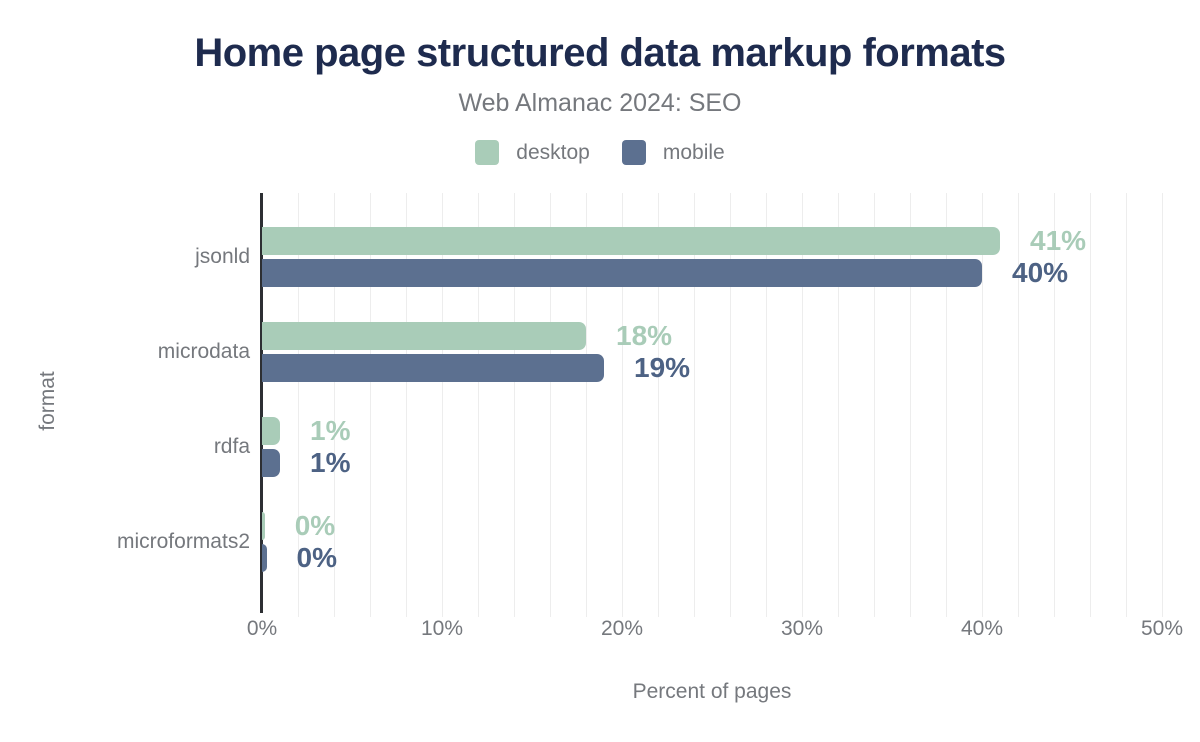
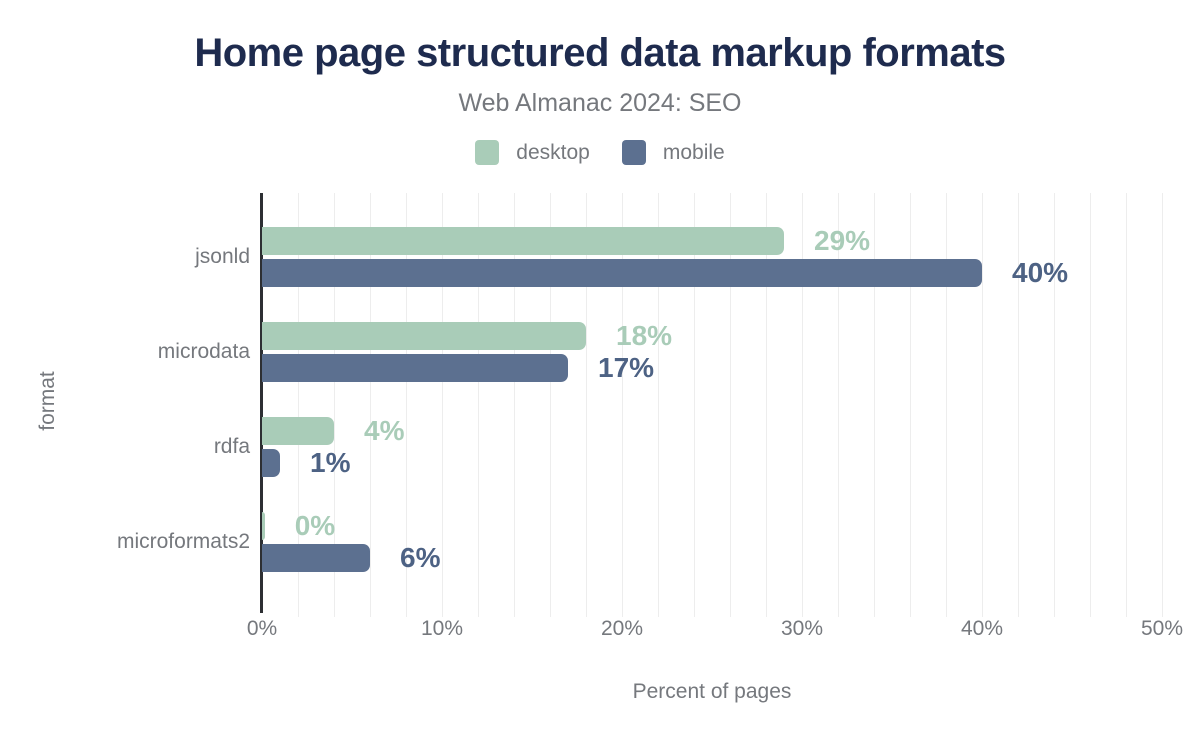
desktop/jsonld: 41% -> 29%
mobile/microdata: 19% -> 17%
desktop/rdfa: 1% -> 4%
mobile/microformats2: 0% -> 6%
